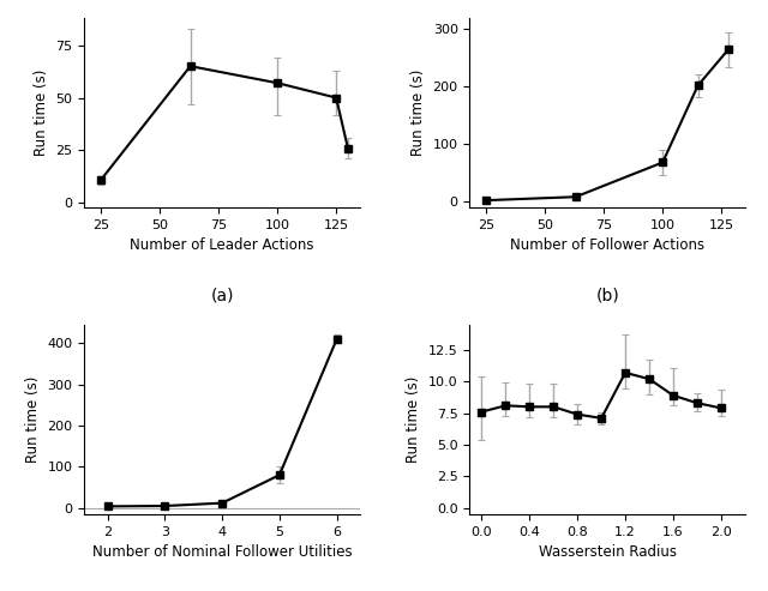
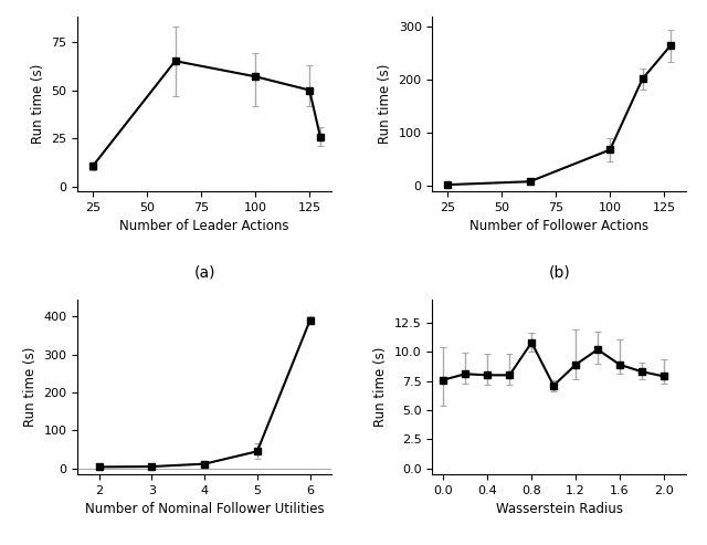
5: 80 -> 45
6: 410 -> 390
0.8: 7.4 -> 10.8
1.2: 10.7 -> 8.9
